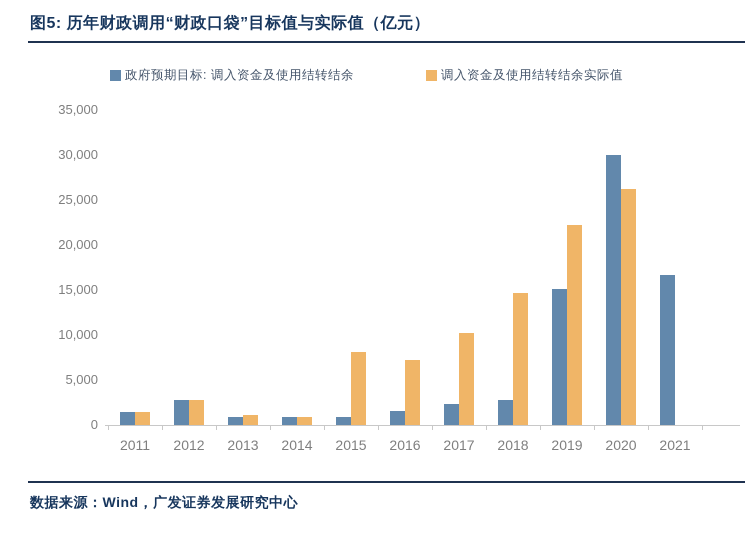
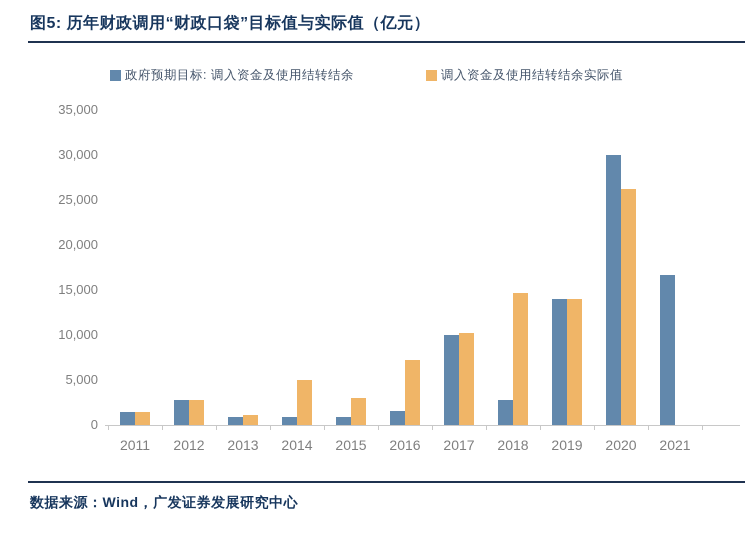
调入资金及使用结转结余实际值/2014: 1000 -> 5000
调入资金及使用结转结余实际值/2015: 8000 -> 3000
政府预期目标: 调入资金及使用结转结余/2017: 2000 -> 10000
政府预期目标: 调入资金及使用结转结余/2019: 15000 -> 14000
调入资金及使用结转结余实际值/2019: 22000 -> 14000
